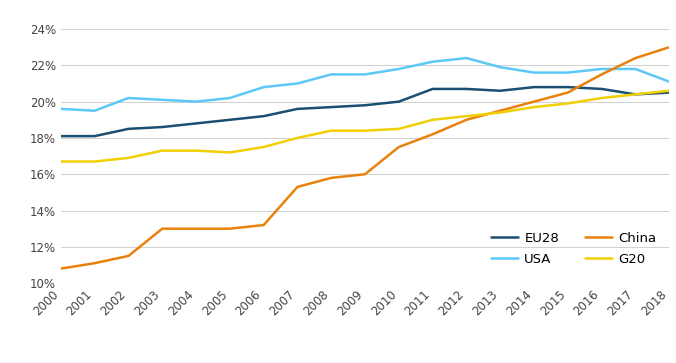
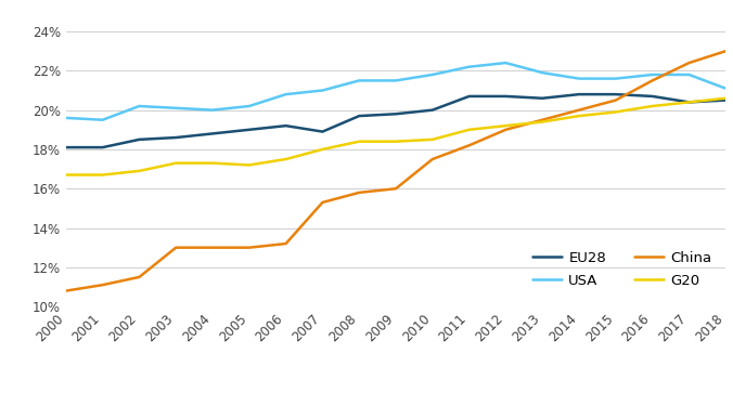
EU28/2007: 19.6% -> 18.9%
